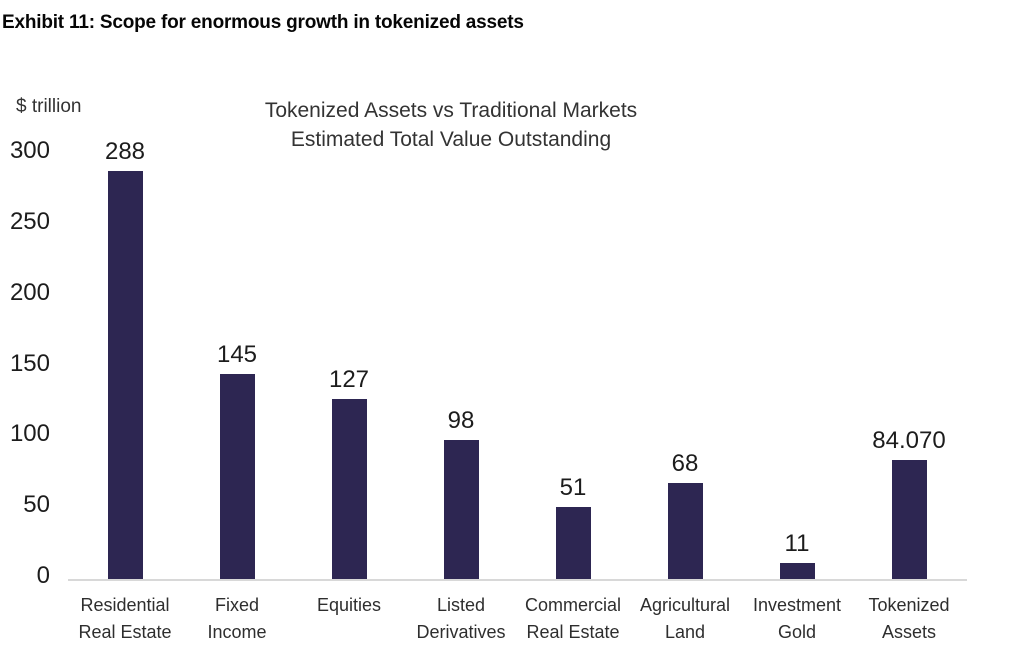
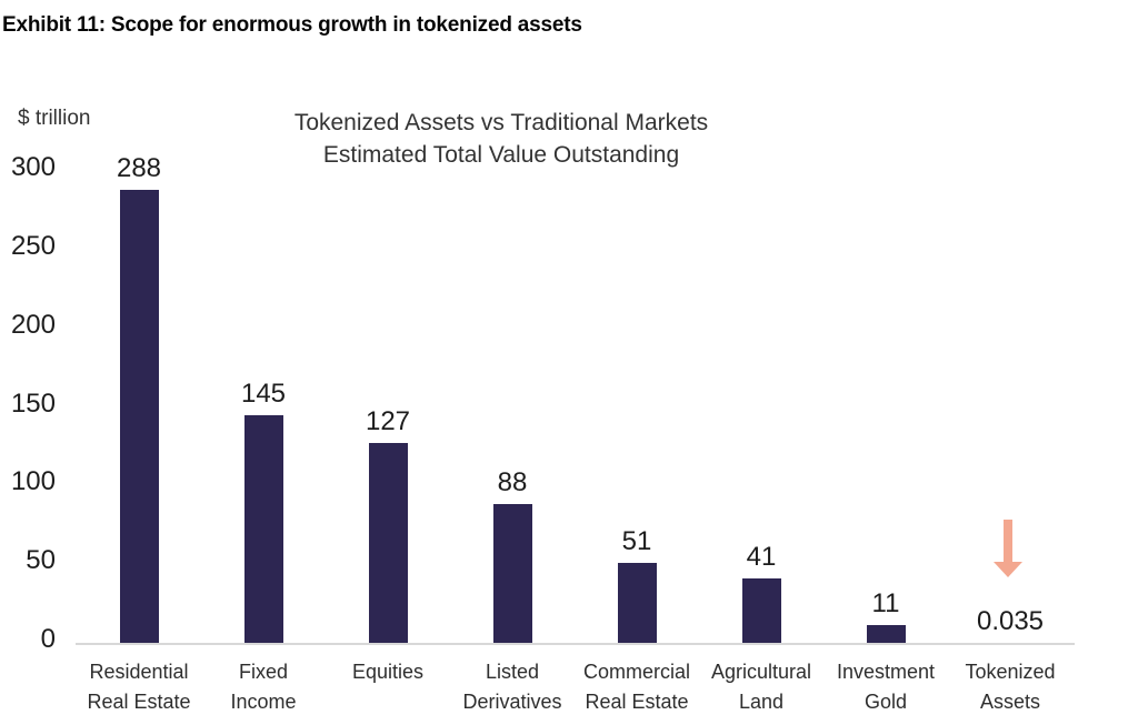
Listed Derivatives: 98 -> 88
Agricultural Land: 68 -> 41
Tokenized Assets: 84.070 -> 0.035
